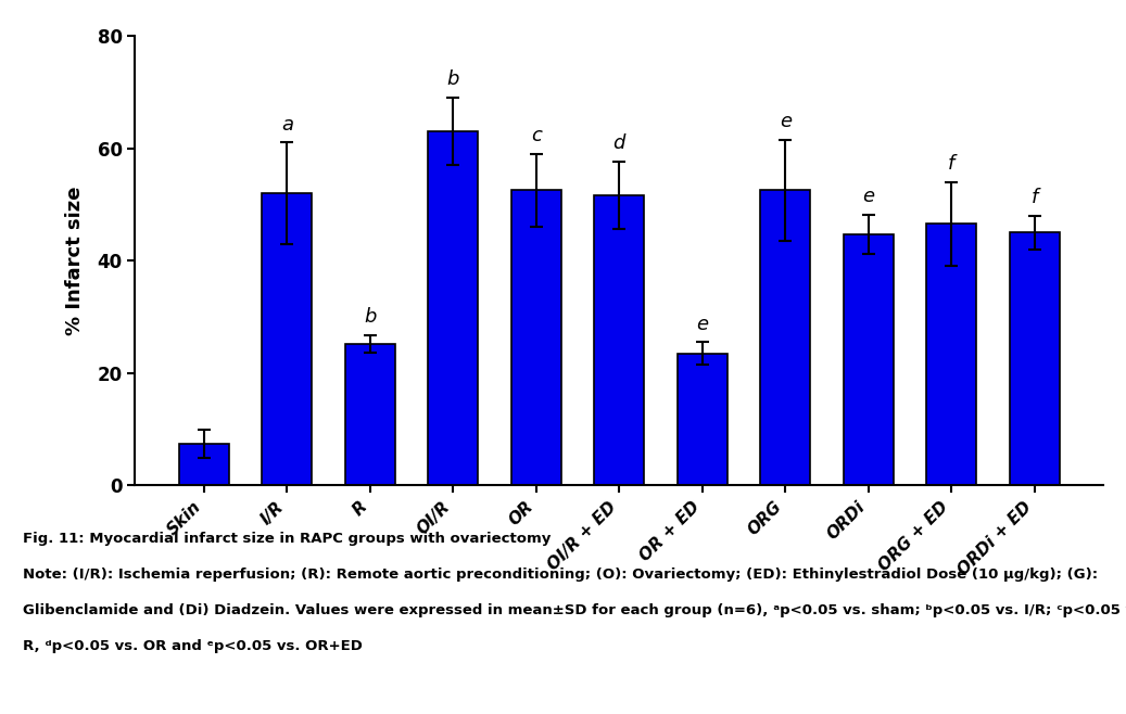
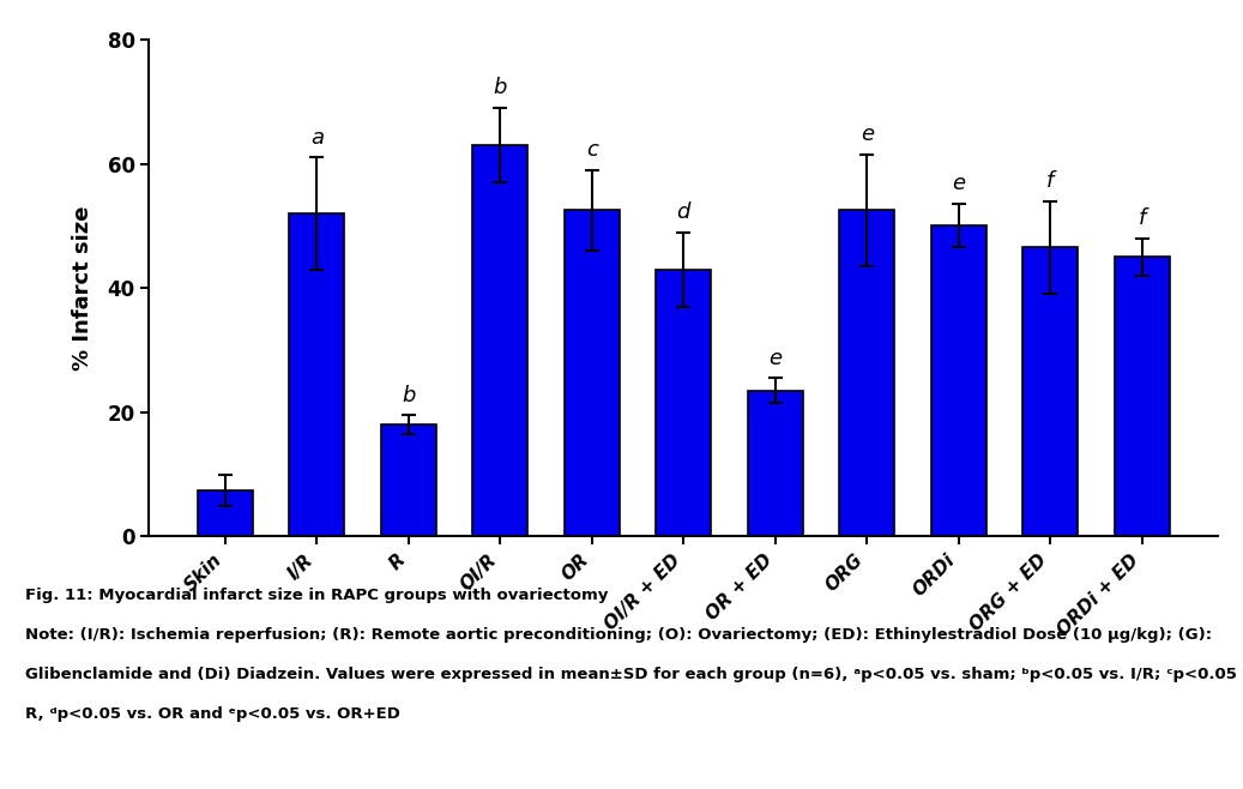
R: 25.2 -> 18.0
OI/R + ED: 51.6 -> 43.0
ORDi: 44.6 -> 50.0
